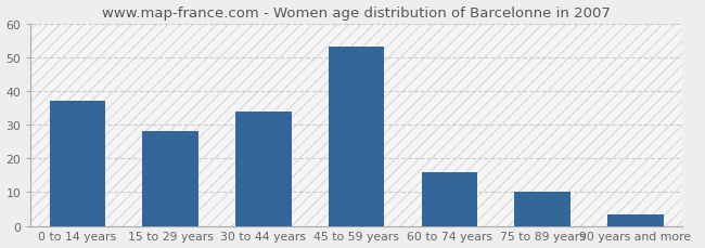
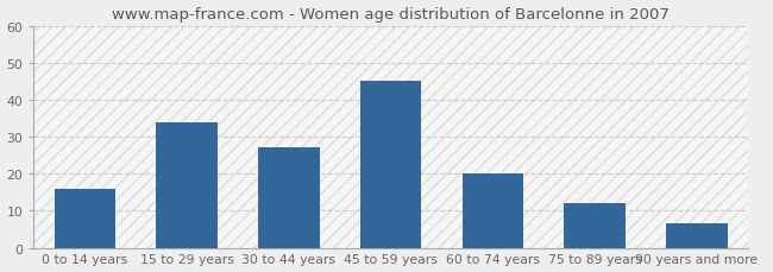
0 to 14 years: 37.0 -> 16.0
15 to 29 years: 28.0 -> 34.0
30 to 44 years: 34.0 -> 27.0
45 to 59 years: 53.0 -> 45.0
60 to 74 years: 16.0 -> 20.0
75 to 89 years: 10.0 -> 12.0
90 years and more: 3.5 -> 6.5
